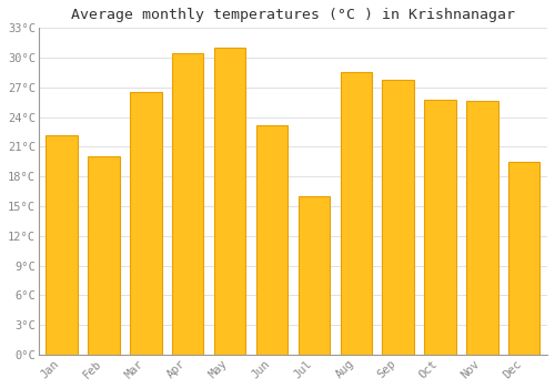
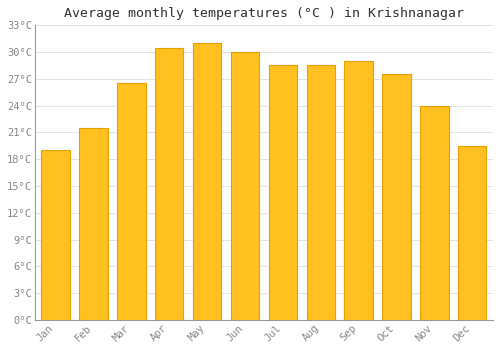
Jan: 22.2°C -> 19.0°C
Feb: 20.0°C -> 21.5°C
Jun: 23.2°C -> 30.0°C
Jul: 16.0°C -> 28.5°C
Sep: 27.8°C -> 29.0°C
Oct: 25.8°C -> 27.5°C
Nov: 25.6°C -> 24.0°C
